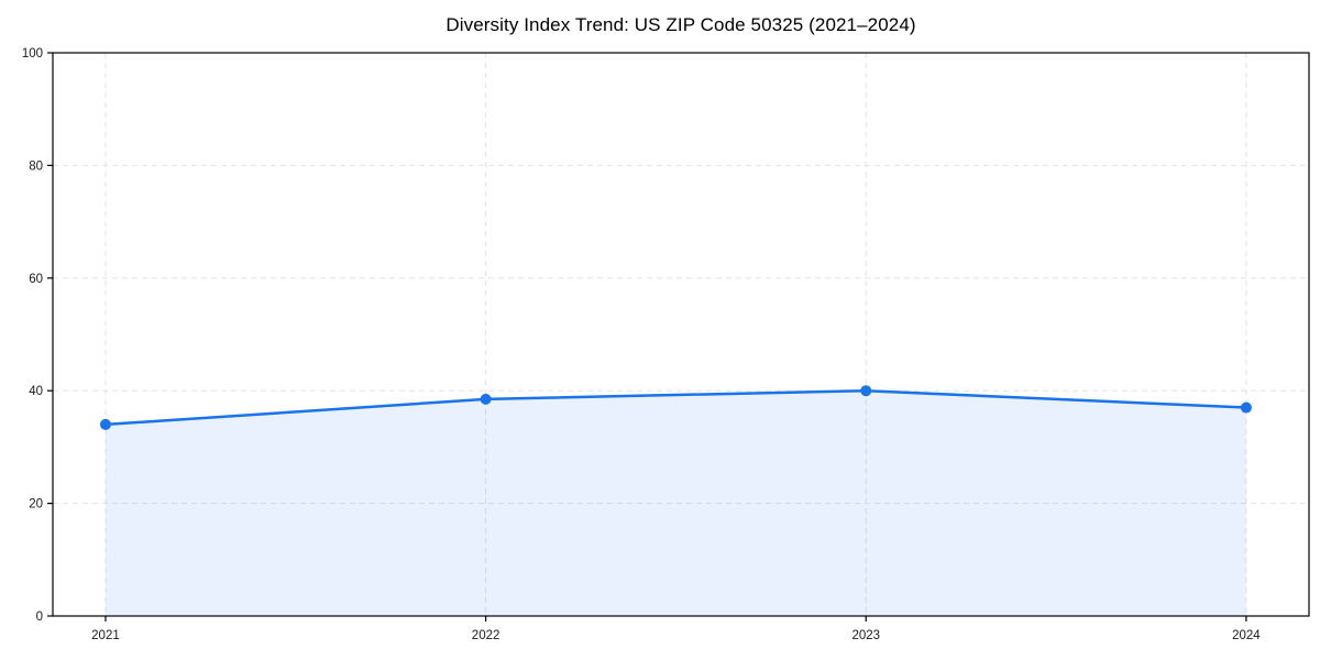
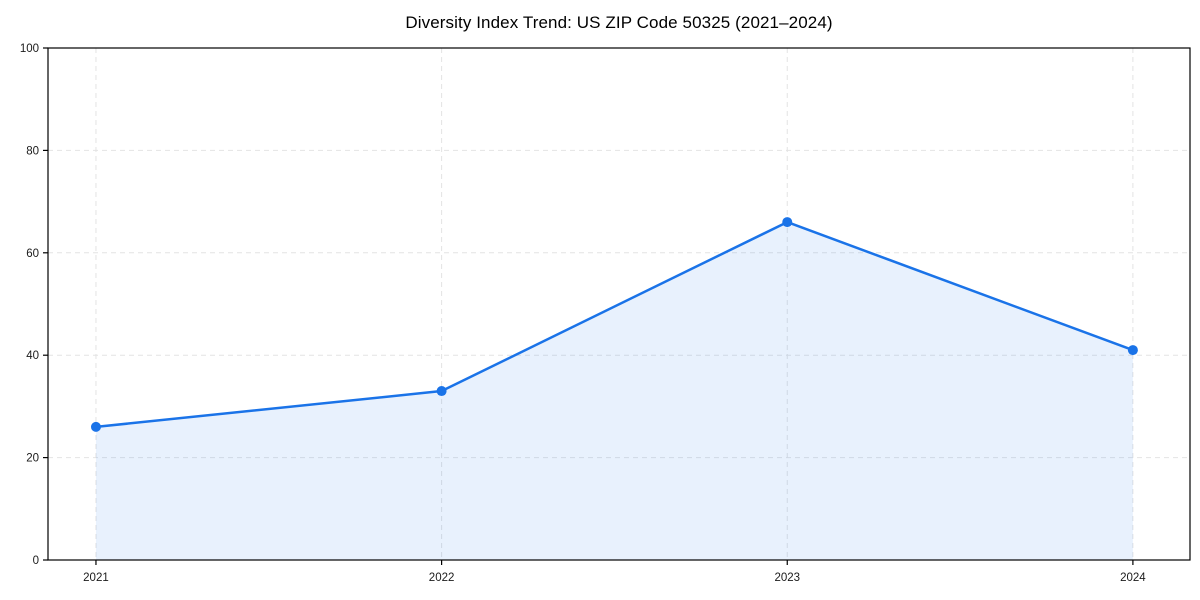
2021: 34 -> 26
2022: 38 -> 33
2023: 40 -> 66
2024: 37 -> 41
